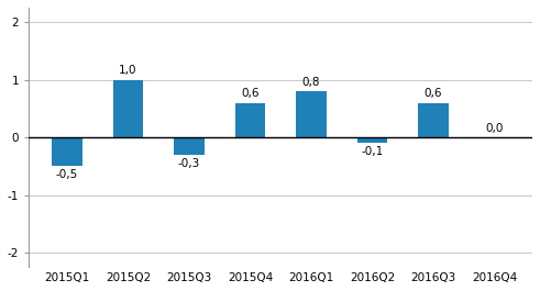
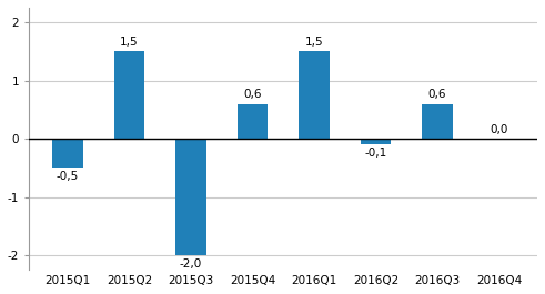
2015Q2: 1,0 -> 1,5
2015Q3: -0,3 -> -2,0
2016Q1: 0,8 -> 1,5
